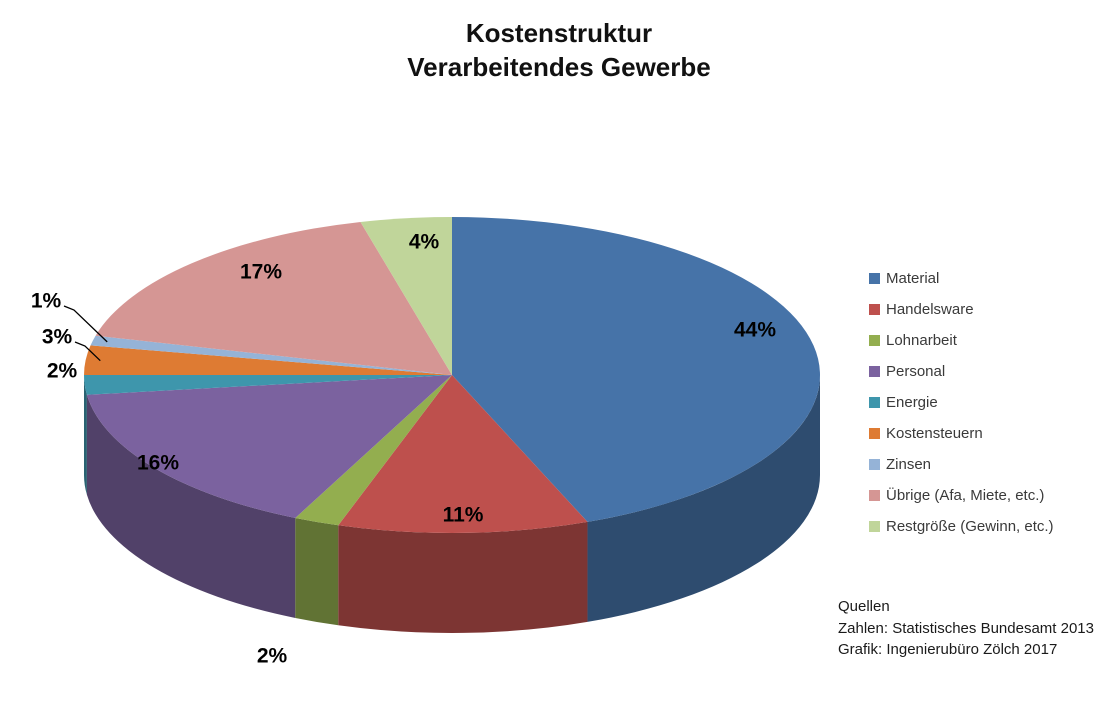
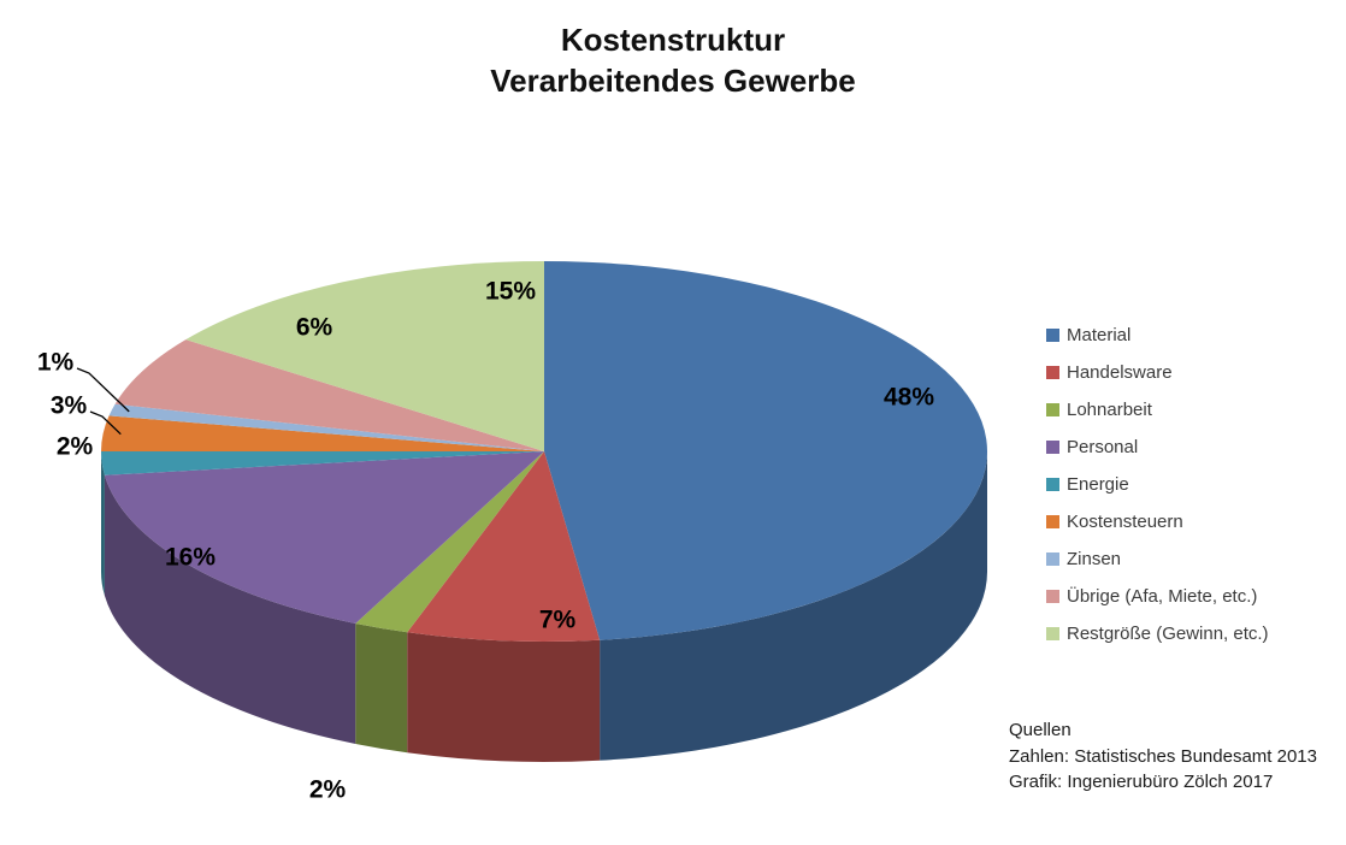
Material: 44% -> 48%
Handelsware: 11% -> 7%
Übrige (Afa, Miete, etc.): 17% -> 6%
Restgröße (Gewinn, etc.): 4% -> 15%
